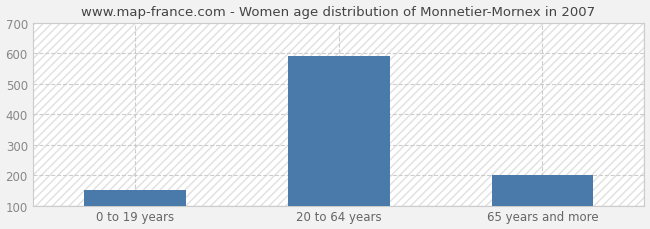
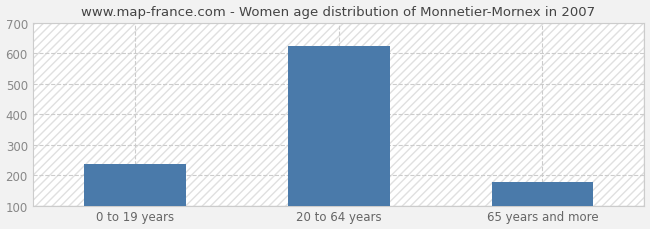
0 to 19 years: 150 -> 238
20 to 64 years: 590 -> 624
65 years and more: 200 -> 176
